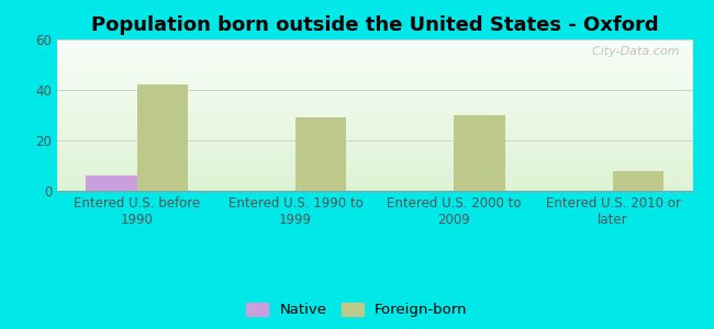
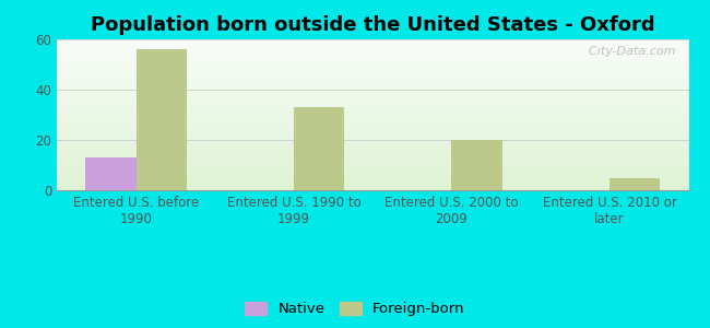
Native/Entered U.S. before 1990: 6 -> 13
Foreign-born/Entered U.S. before 1990: 42 -> 56
Foreign-born/Entered U.S. 1990 to 1999: 29 -> 33
Foreign-born/Entered U.S. 2000 to 2009: 30 -> 20
Foreign-born/Entered U.S. 2010 or later: 8 -> 5
